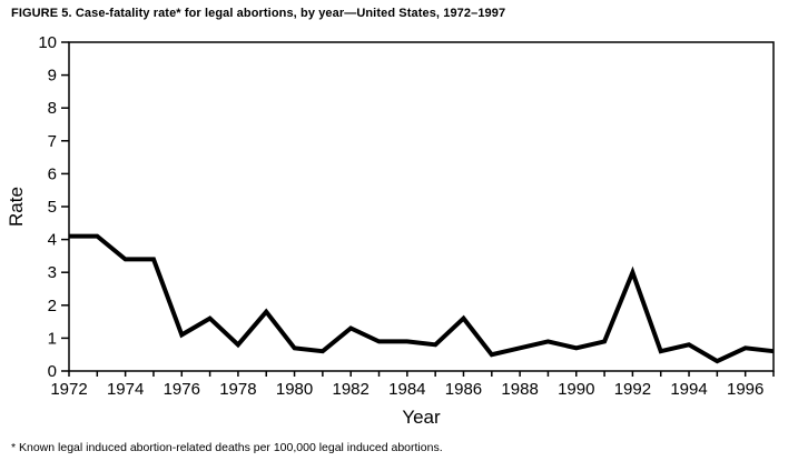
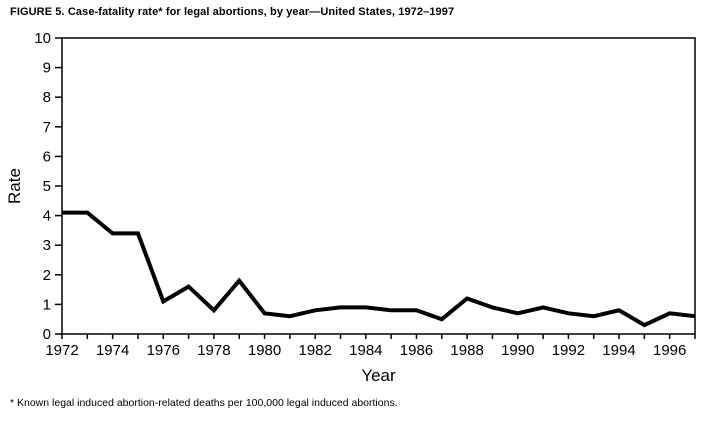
1982: 1.3 -> 0.8
1986: 1.6 -> 0.8
1988: 0.7 -> 1.2
1992: 3.0 -> 0.7
